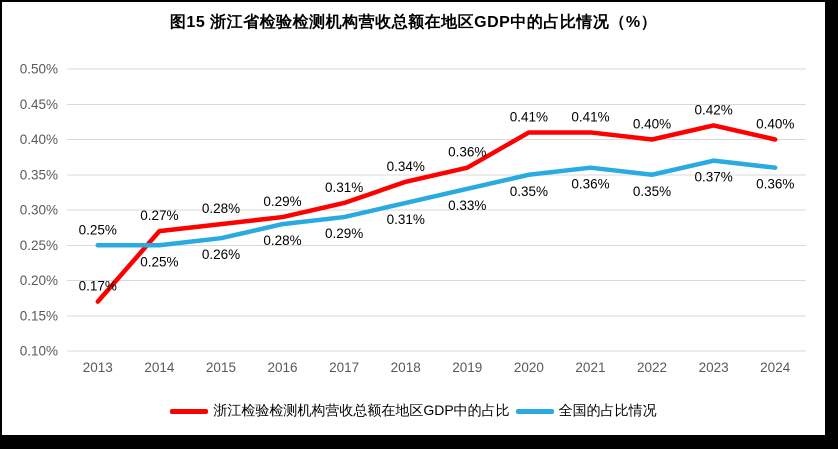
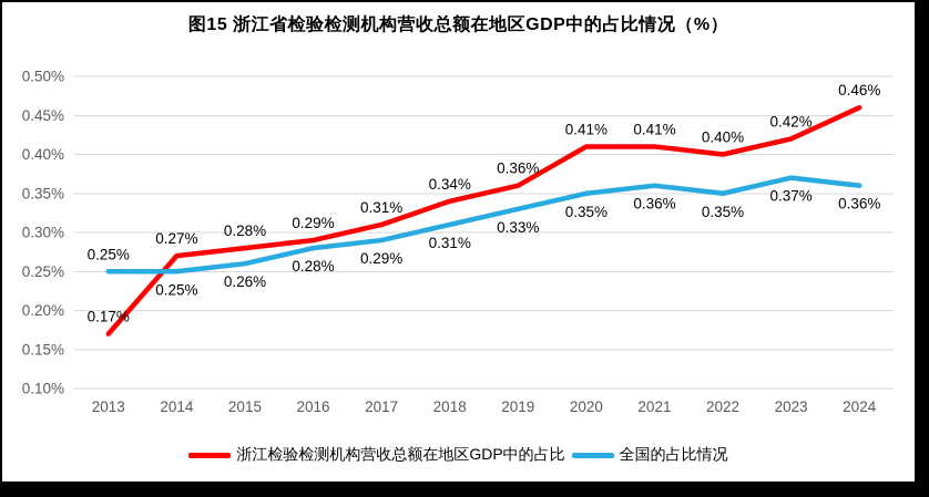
浙江检验检测机构营收总额在地区GDP中的占比/2024: 0.40% -> 0.46%
